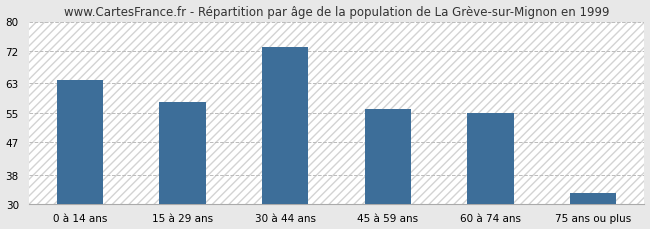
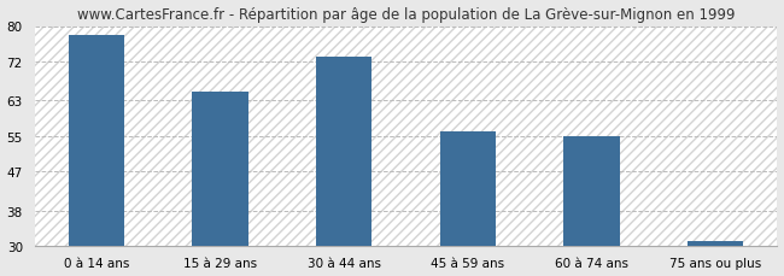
0 à 14 ans: 64 -> 78
15 à 29 ans: 58 -> 65
75 ans ou plus: 33 -> 31
